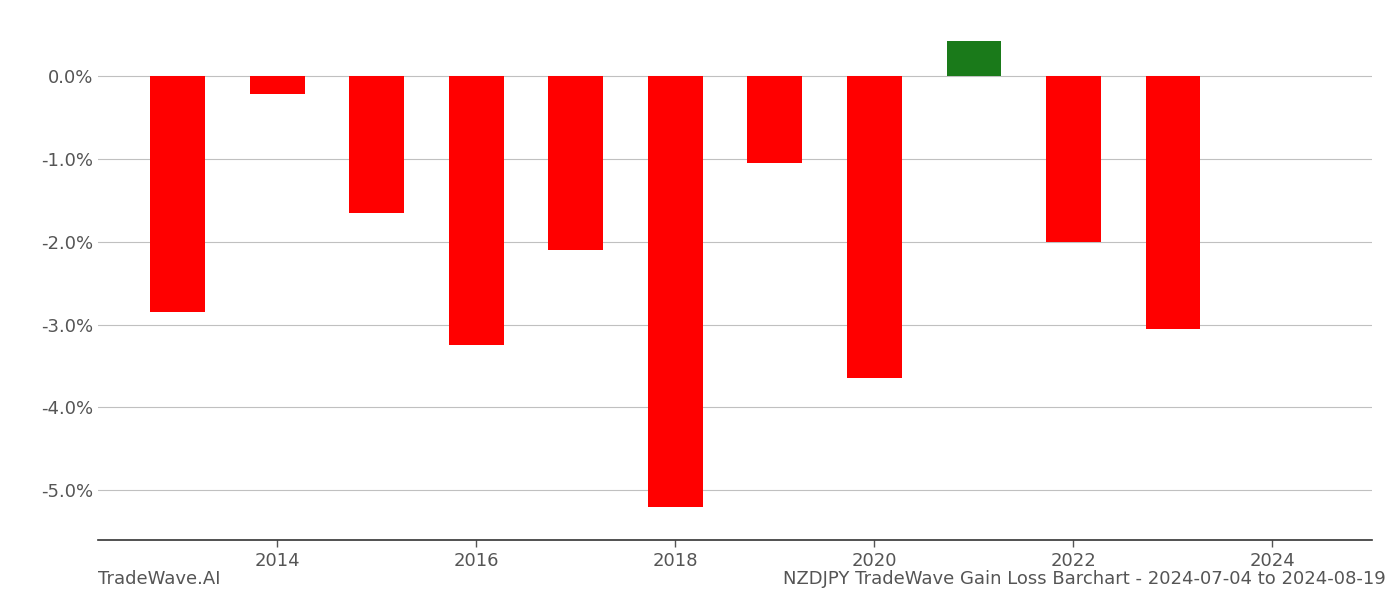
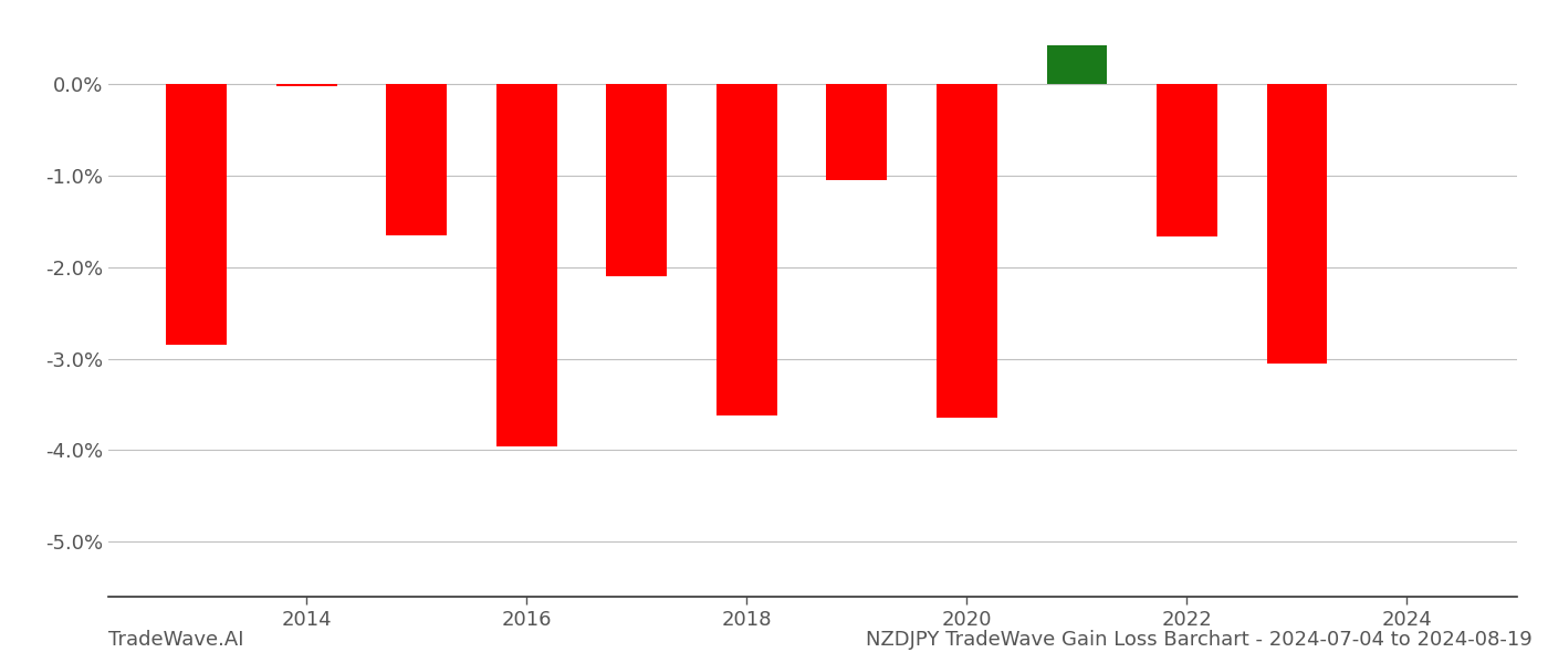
2014: -0.22% -> -0.02%
2016: -3.25% -> -3.96%
2018: -5.20% -> -3.62%
2022: -2.00% -> -1.66%
